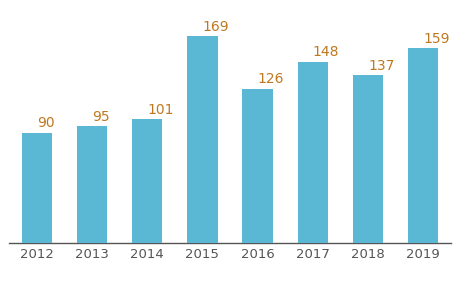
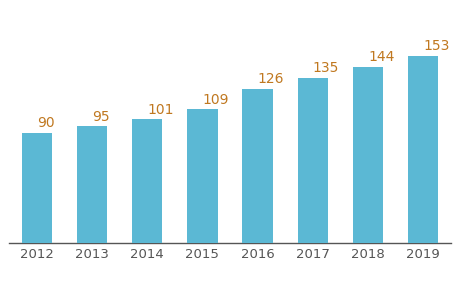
2015: 169 -> 109
2017: 148 -> 135
2018: 137 -> 144
2019: 159 -> 153
